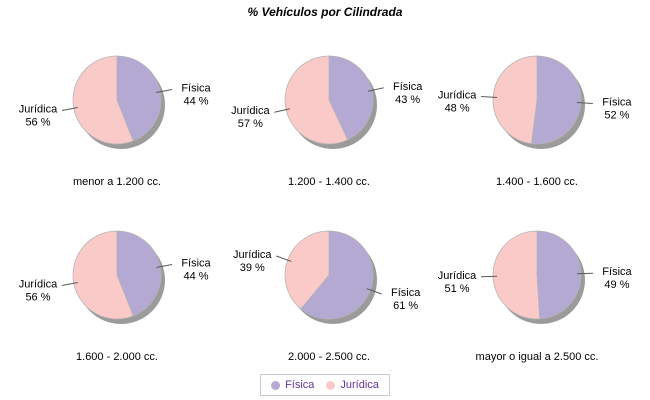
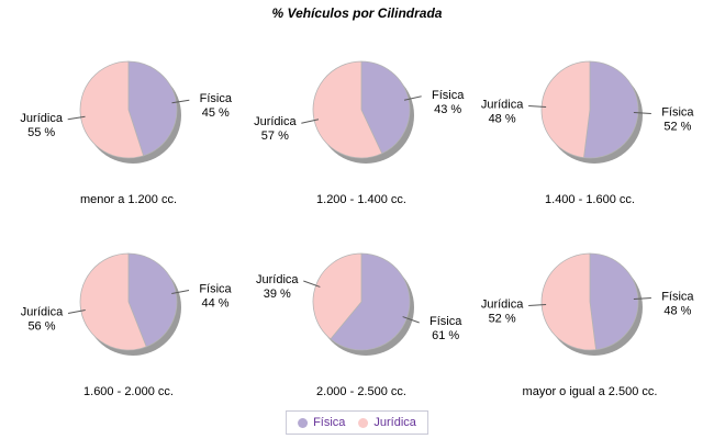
menor a 1.200 cc./Física: 44 -> 45
menor a 1.200 cc./Jurídica: 56 -> 55
mayor o igual a 2.500 cc./Física: 49 -> 48
mayor o igual a 2.500 cc./Jurídica: 51 -> 52
